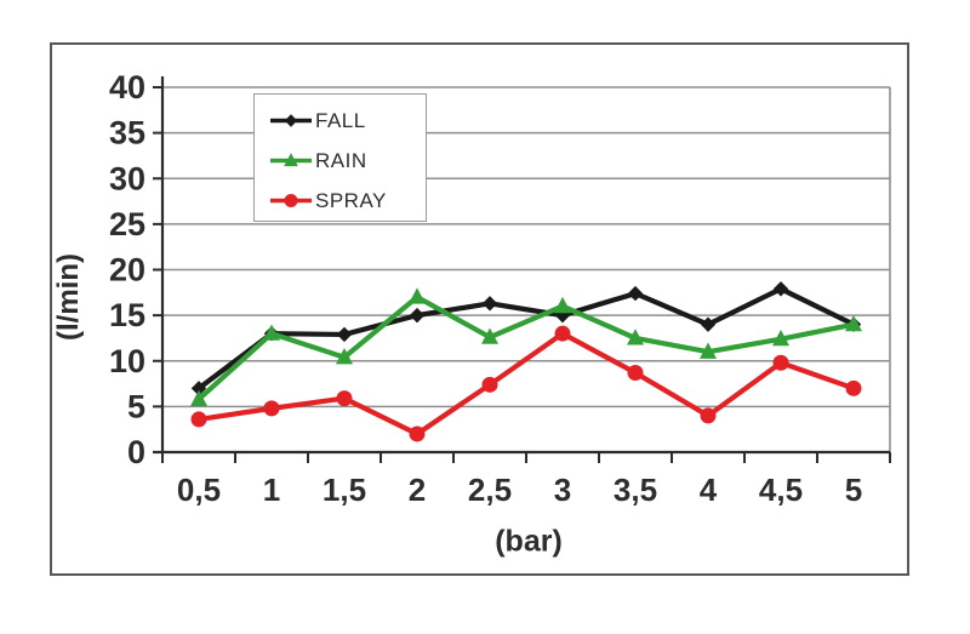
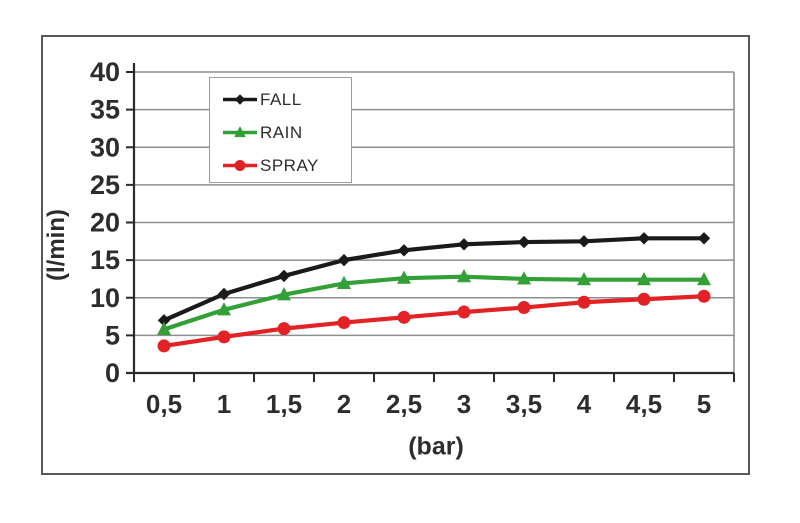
FALL/1: 13 -> 10
RAIN/1: 13 -> 8
RAIN/2: 17 -> 12
SPRAY/2: 2 -> 7
FALL/3: 15 -> 17
RAIN/3: 16 -> 13
SPRAY/3: 13 -> 8
FALL/4: 14 -> 18
RAIN/4: 11 -> 12
SPRAY/4: 4 -> 9
FALL/5: 14 -> 18
RAIN/5: 14 -> 12
SPRAY/5: 7 -> 10
